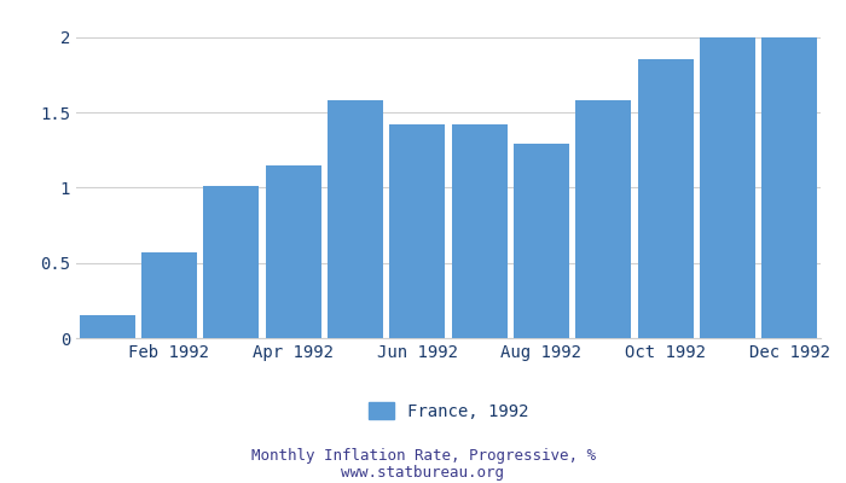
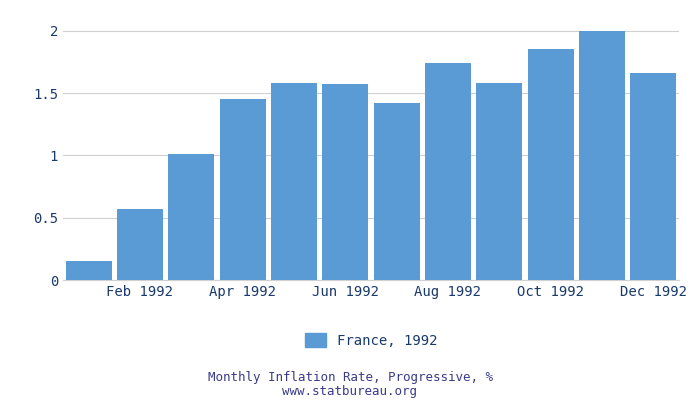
Apr 1992: 1.15 -> 1.45
Jun 1992: 1.42 -> 1.57
Aug 1992: 1.29 -> 1.74
Dec 1992: 2.00 -> 1.66
